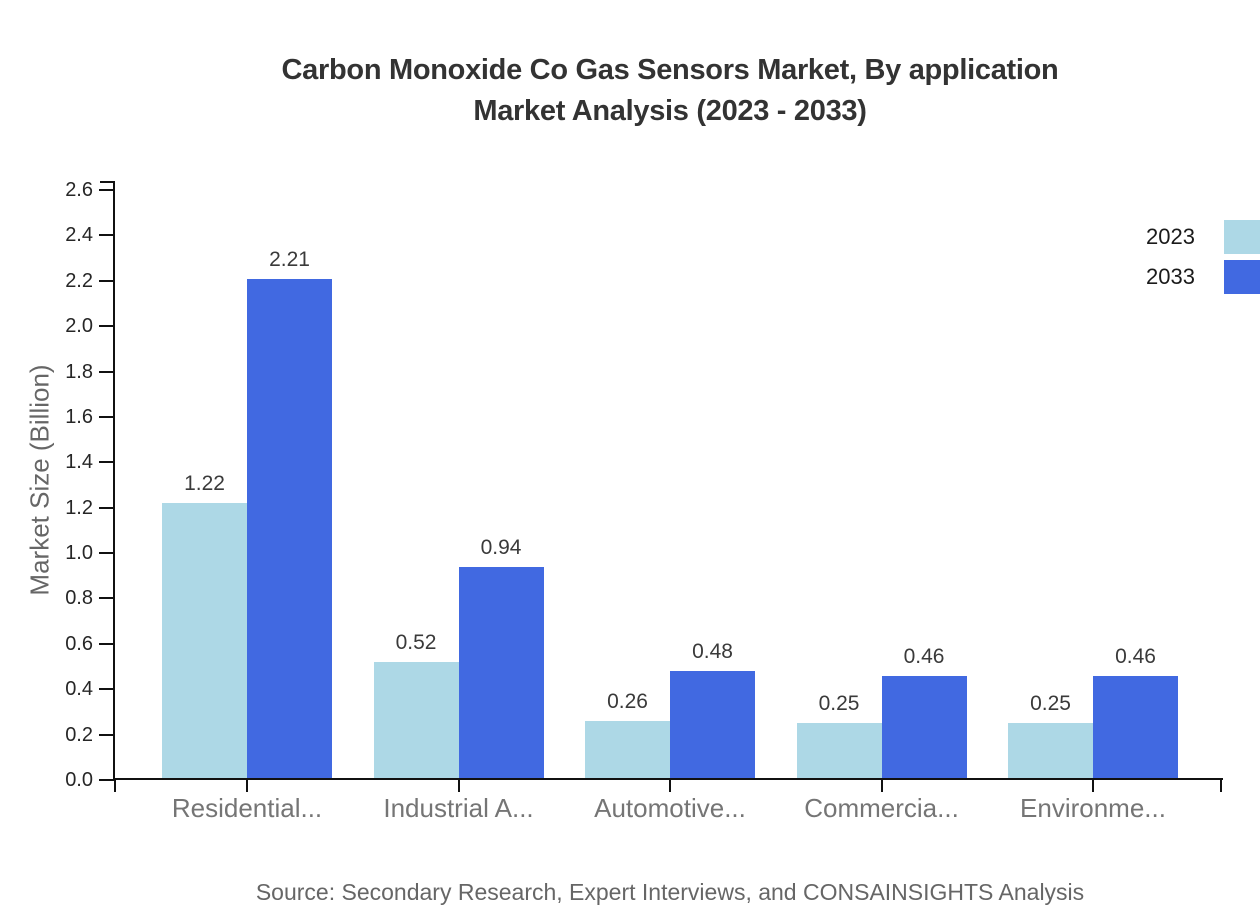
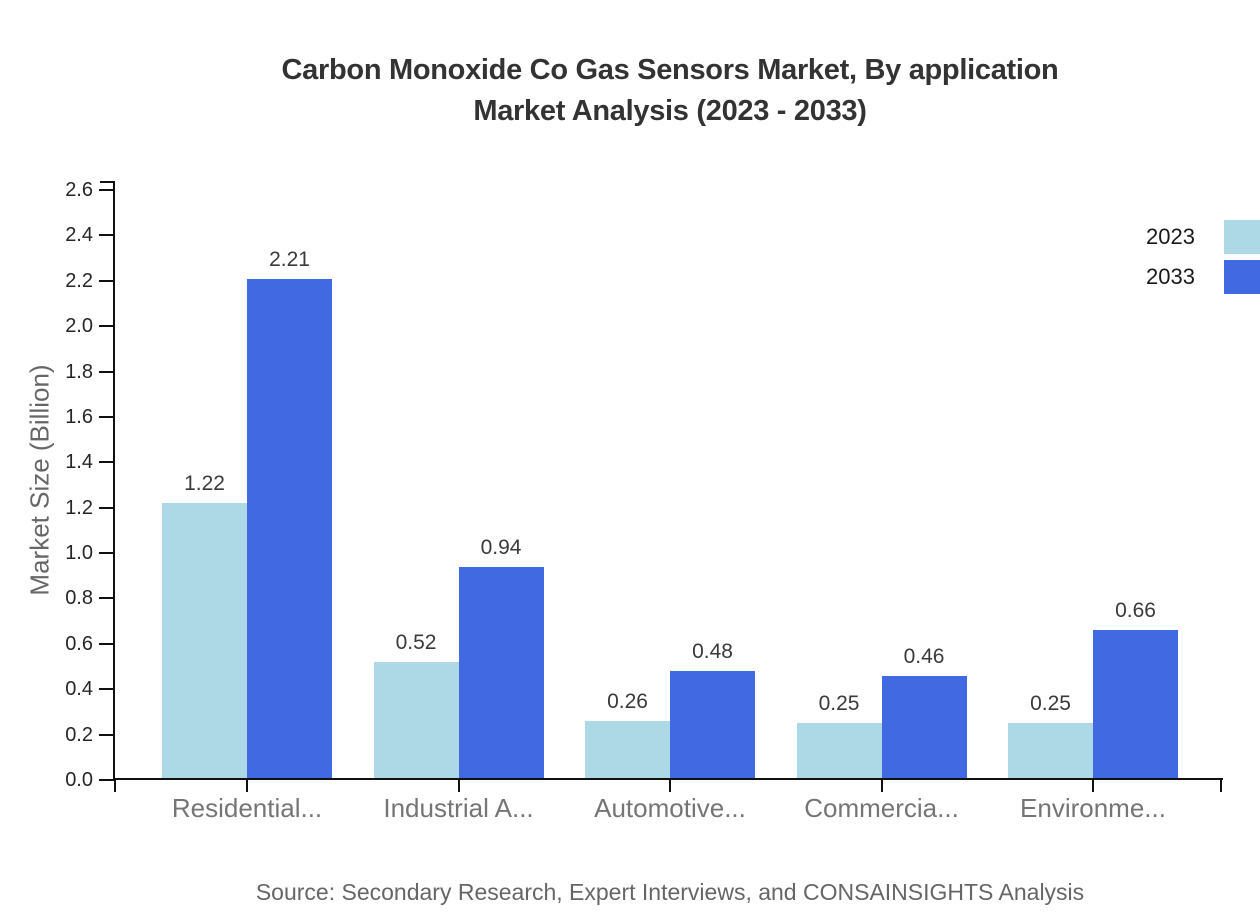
2033/Environme...: 0.46 -> 0.66
